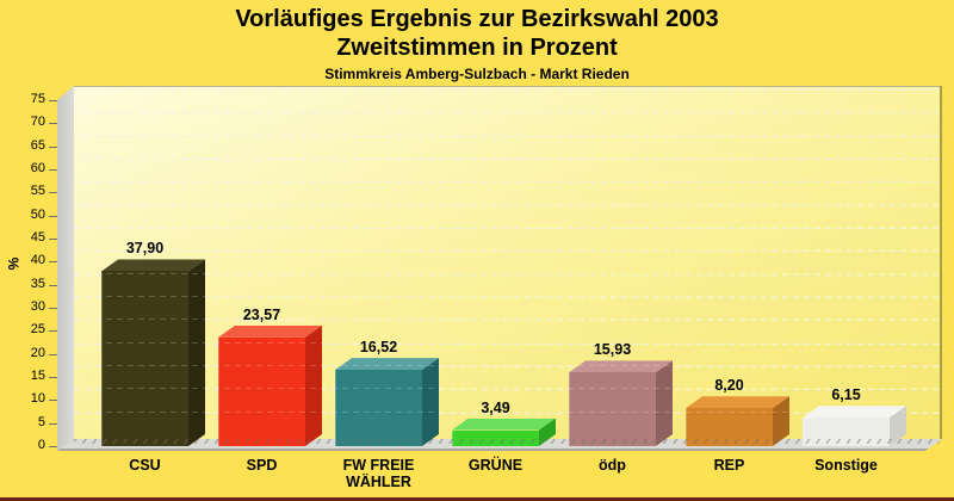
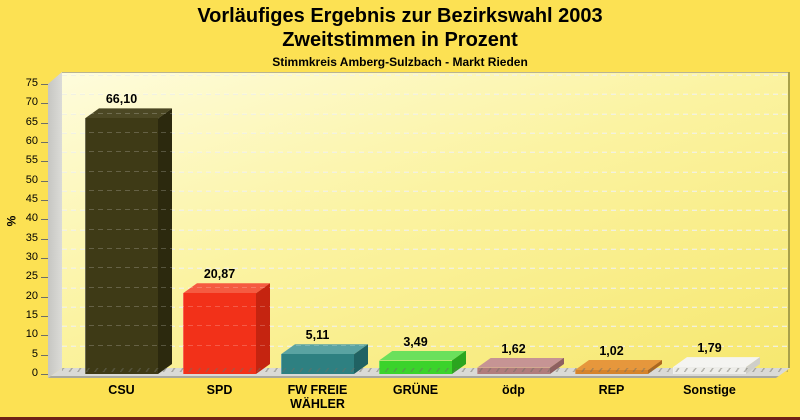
CSU: 37,90 -> 66,10
SPD: 23,57 -> 20,87
FW FREIE WÄHLER: 16,52 -> 5,11
ödp: 15,93 -> 1,62
REP: 8,20 -> 1,02
Sonstige: 6,15 -> 1,79
